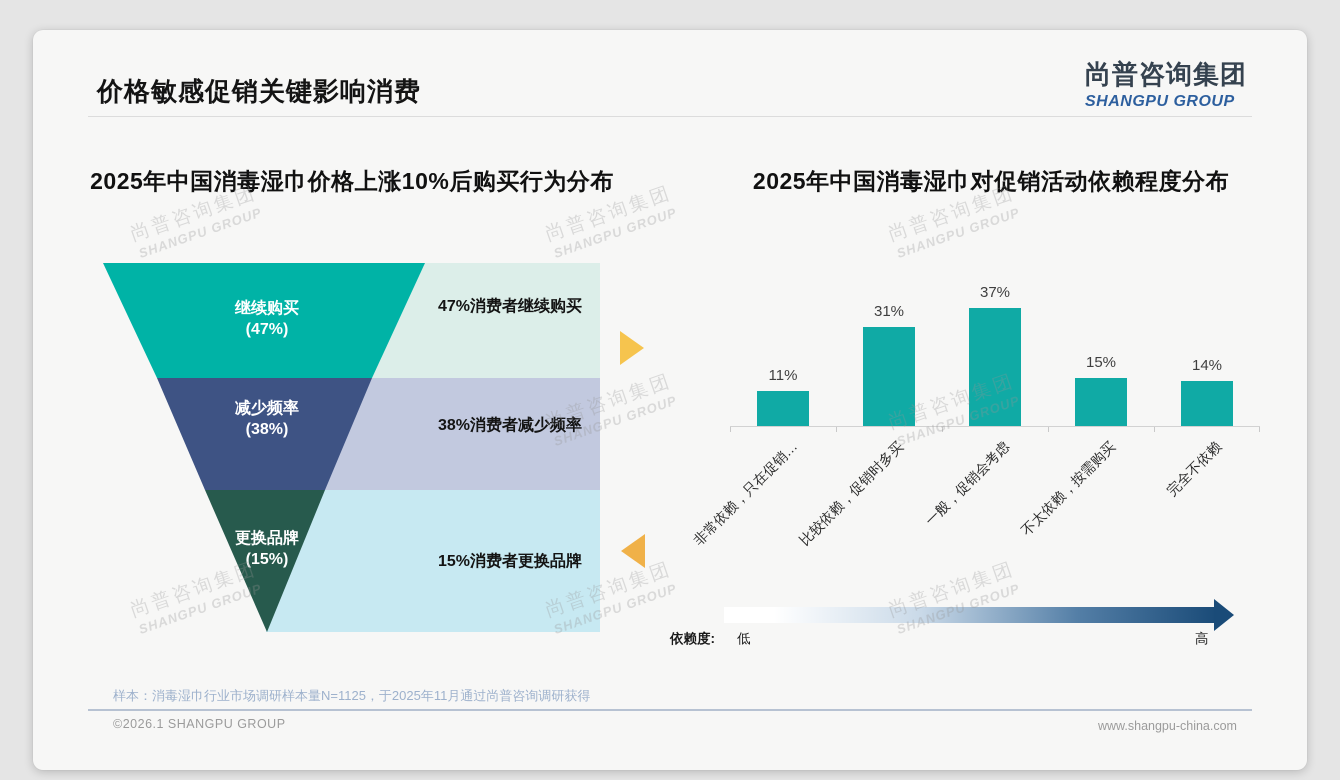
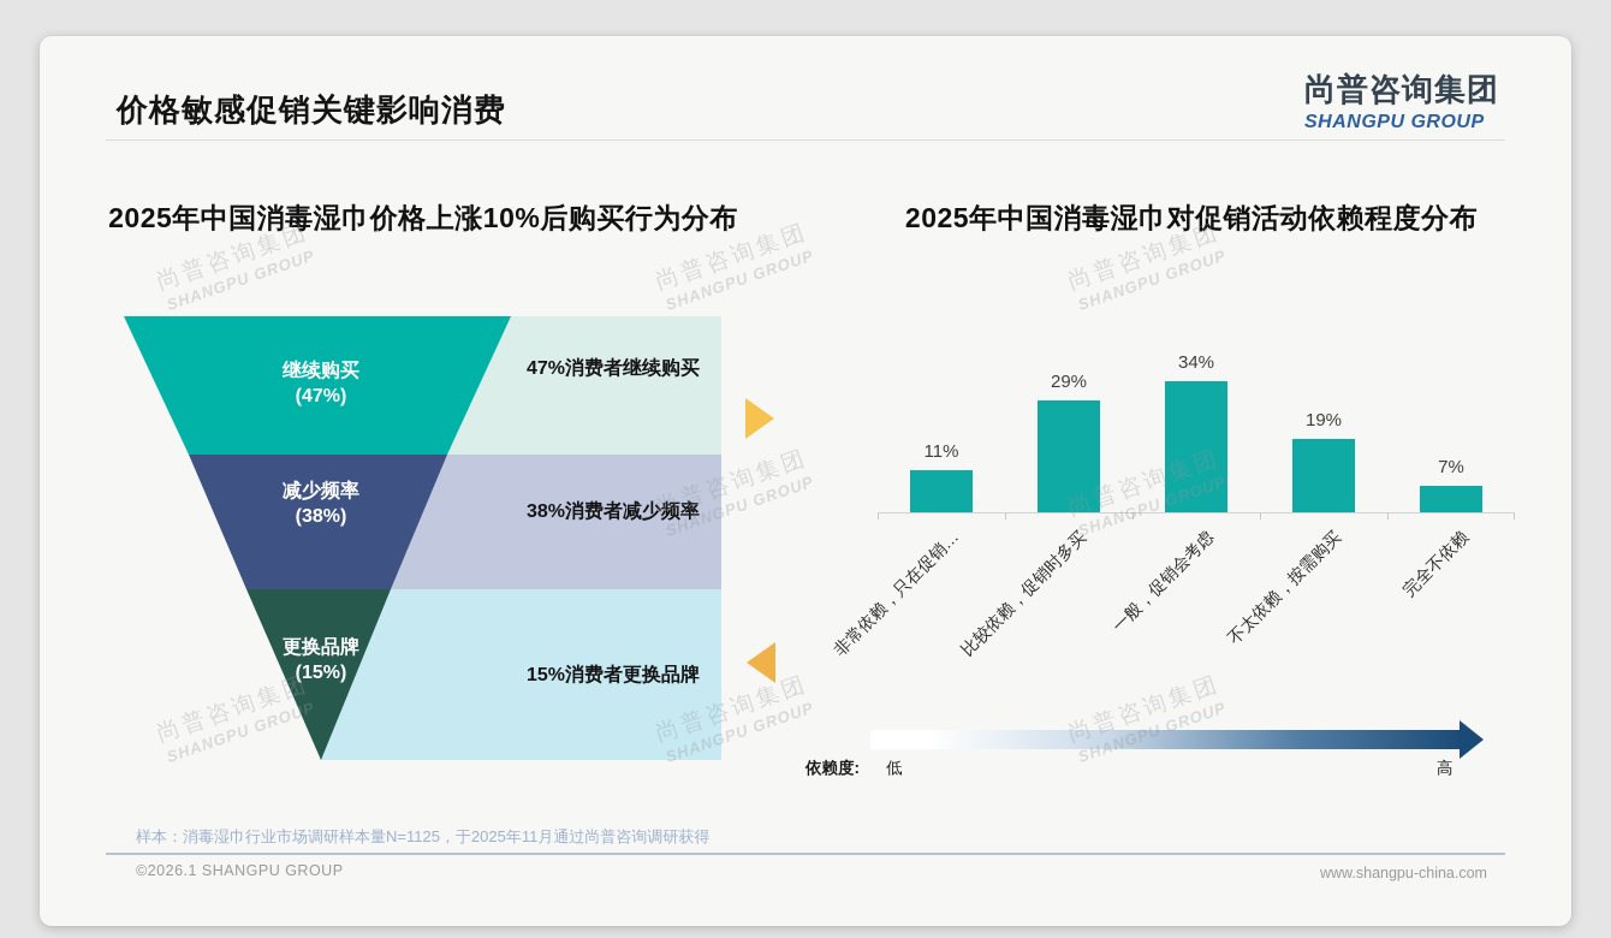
2025年中国消毒湿巾对促销活动依赖程度分布/比较依赖，促销时多买: 31% -> 29%
2025年中国消毒湿巾对促销活动依赖程度分布/一般，促销会考虑: 37% -> 34%
2025年中国消毒湿巾对促销活动依赖程度分布/不太依赖，按需购买: 15% -> 19%
2025年中国消毒湿巾对促销活动依赖程度分布/完全不依赖: 14% -> 7%
